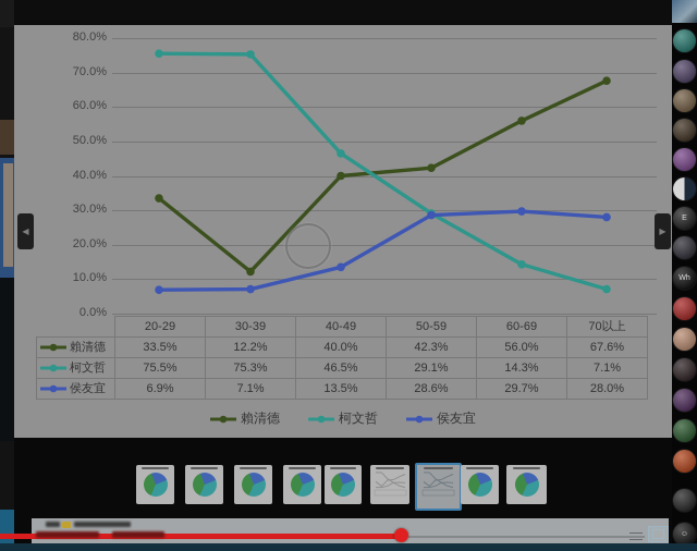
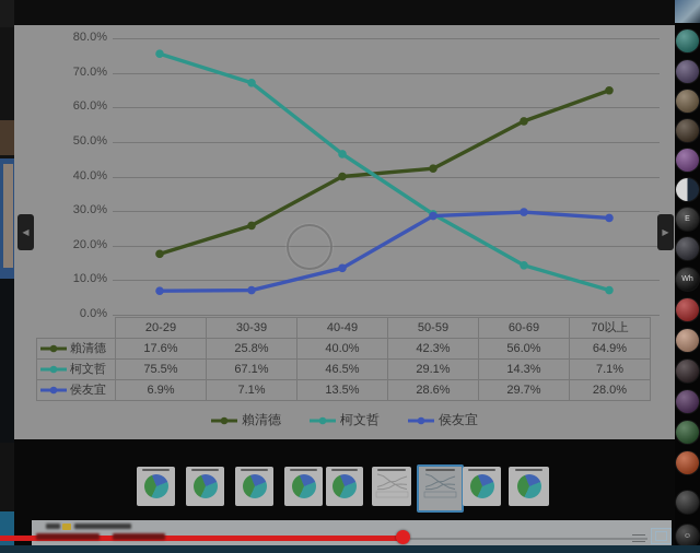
賴清德/20-29: 33.5% -> 17.6%
賴清德/30-39: 12.2% -> 25.8%
柯文哲/30-39: 75.3% -> 67.1%
賴清德/70以上: 67.6% -> 64.9%
